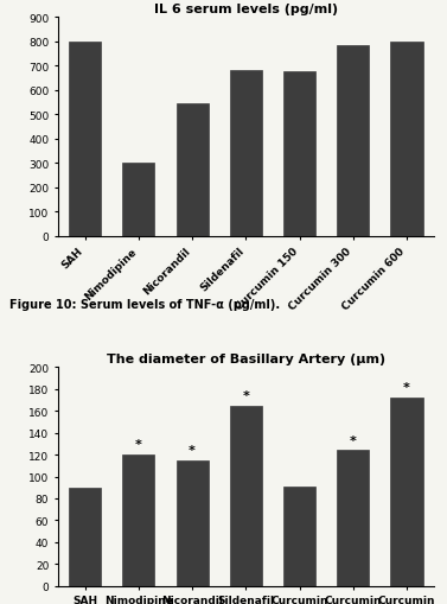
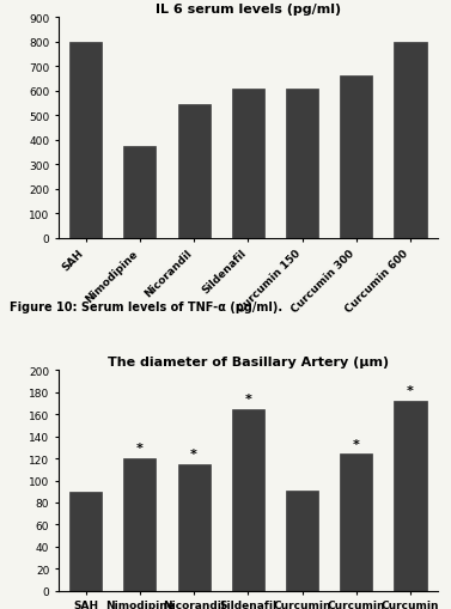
IL 6 serum levels (pg/ml)/Nimodipine: 300 -> 375
IL 6 serum levels (pg/ml)/Sildenafil: 680 -> 610
IL 6 serum levels (pg/ml)/Curcumin 150: 675 -> 610
IL 6 serum levels (pg/ml)/Curcumin 300: 785 -> 660
